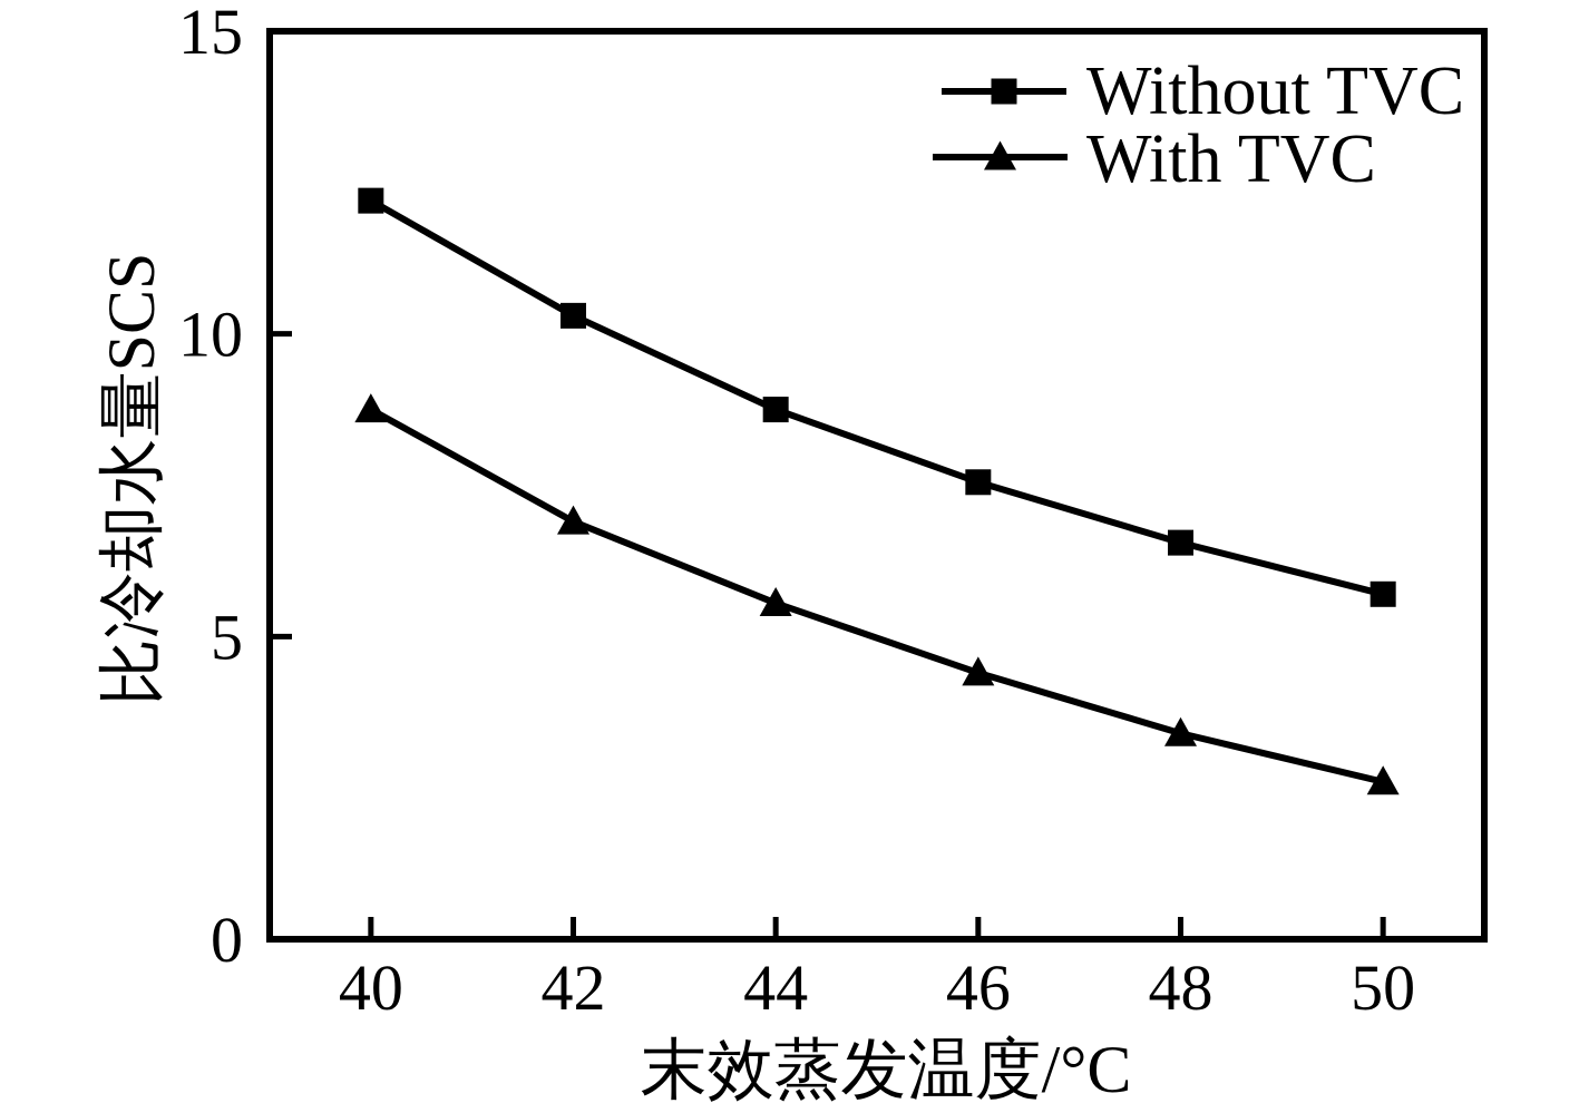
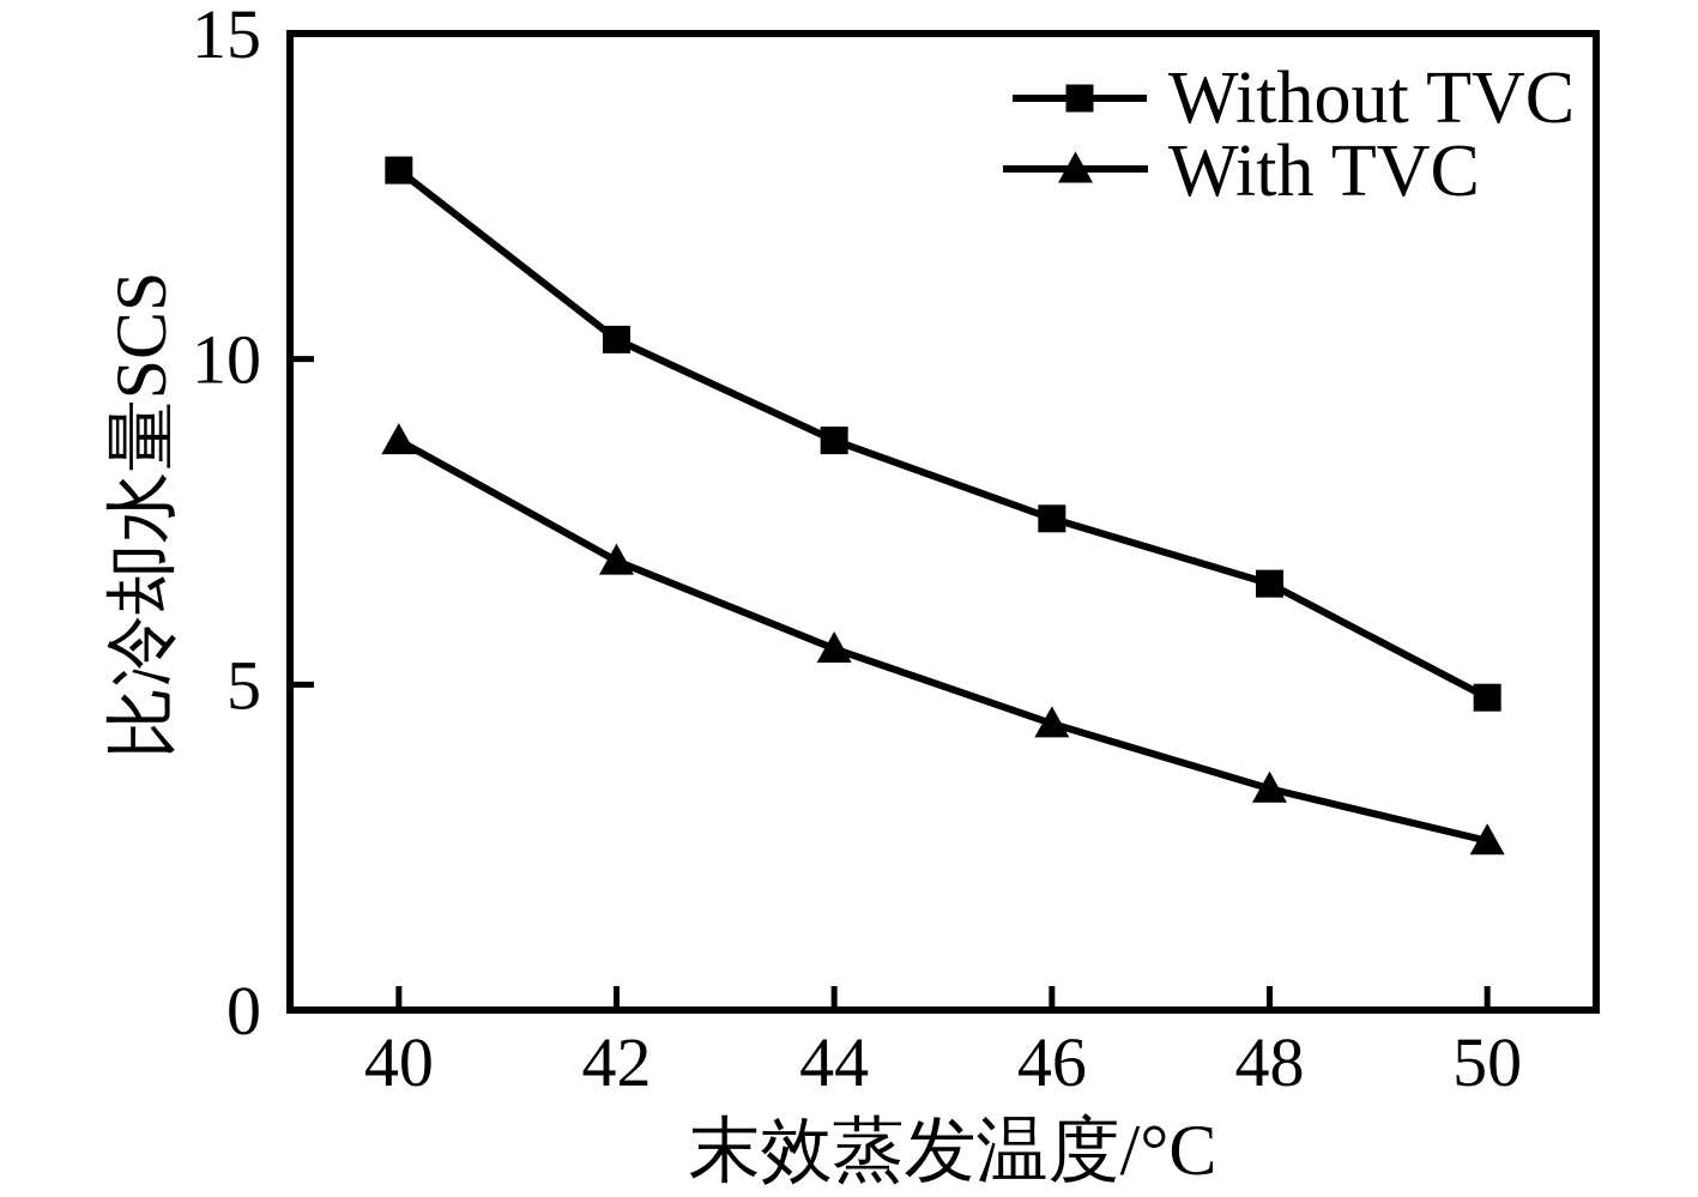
Without TVC/40: 12.2 -> 12.9
Without TVC/50: 5.7 -> 4.8
